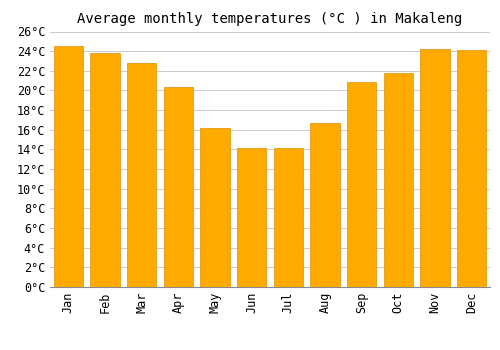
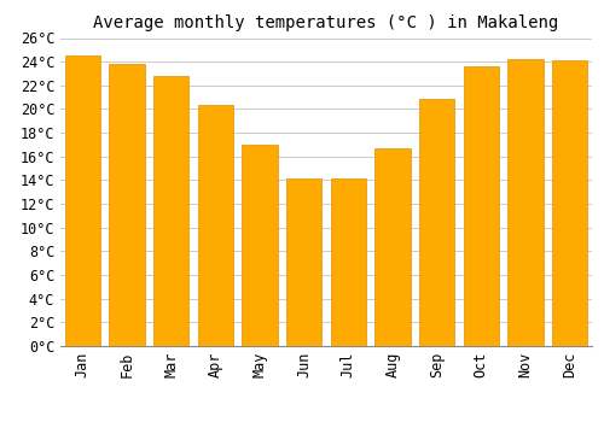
May: 16.2°C -> 17.0°C
Oct: 21.8°C -> 23.6°C
